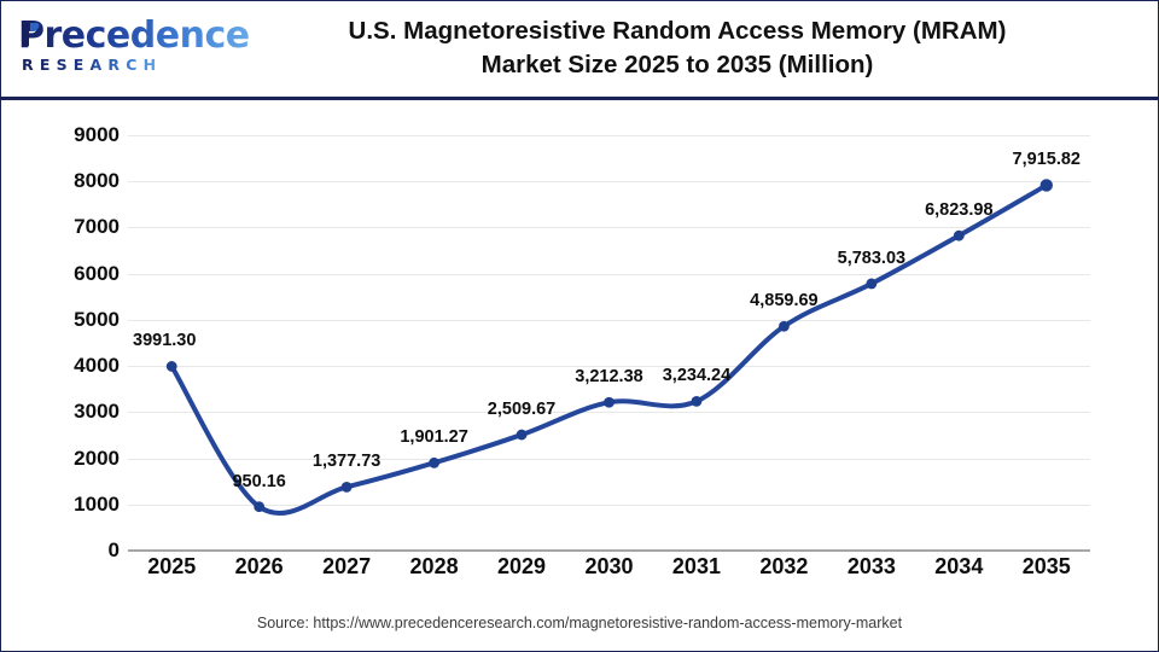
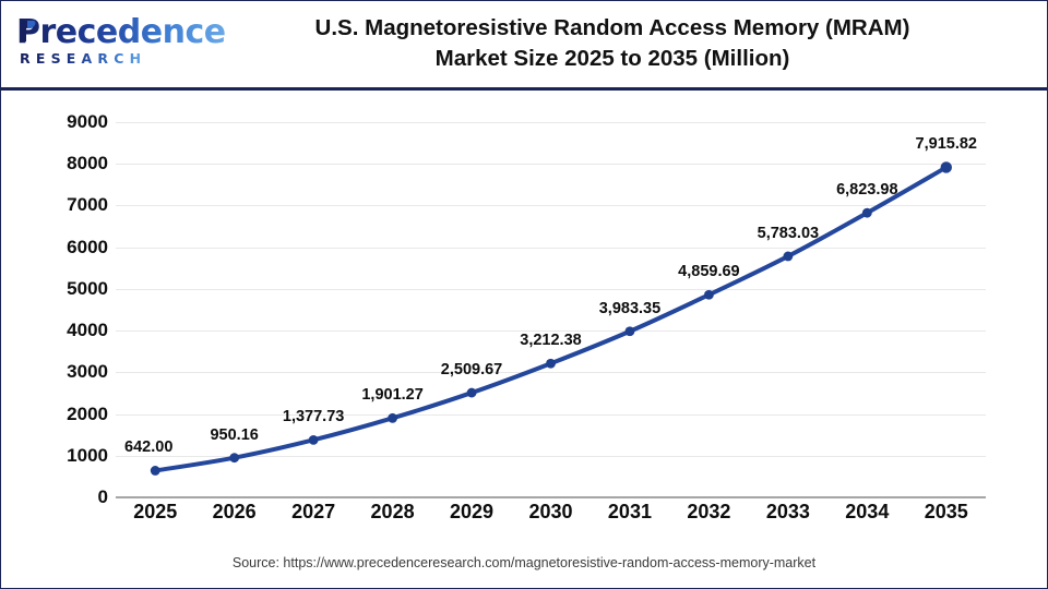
2025: 3991.30 -> 642.00
2031: 3,234.24 -> 3,983.35
